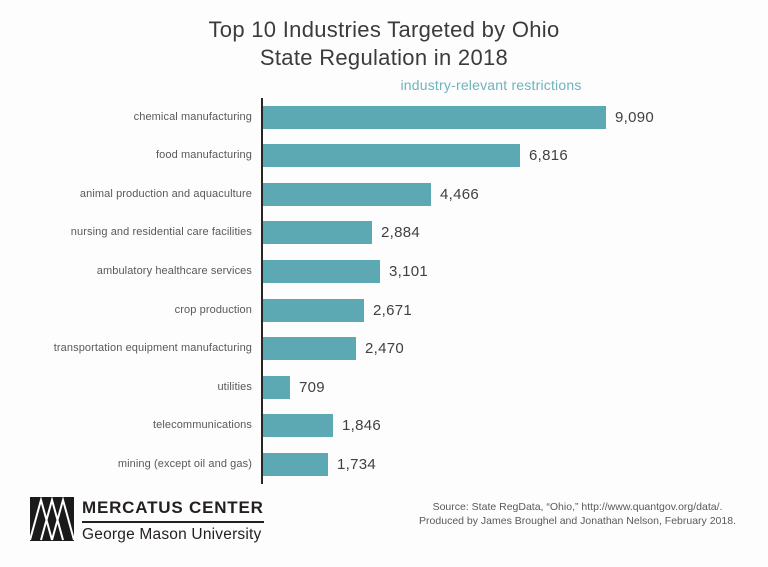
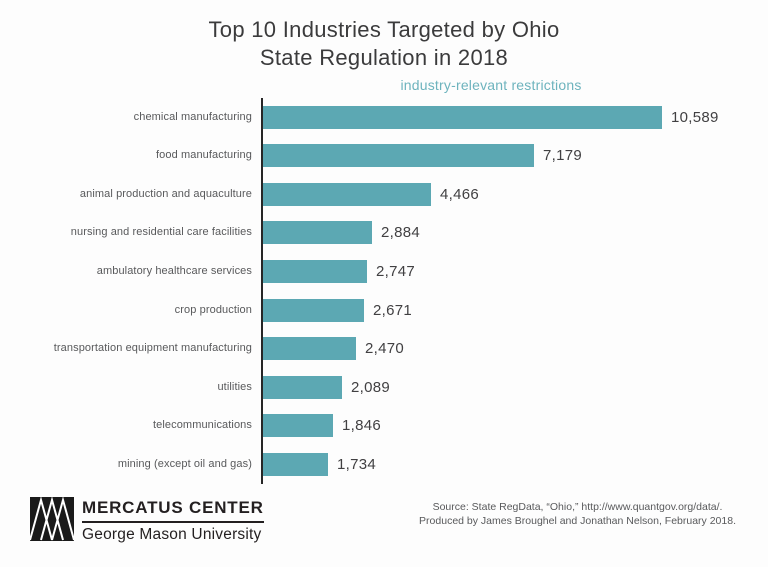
chemical manufacturing: 9,090 -> 10,589
food manufacturing: 6,816 -> 7,179
ambulatory healthcare services: 3,101 -> 2,747
utilities: 709 -> 2,089
